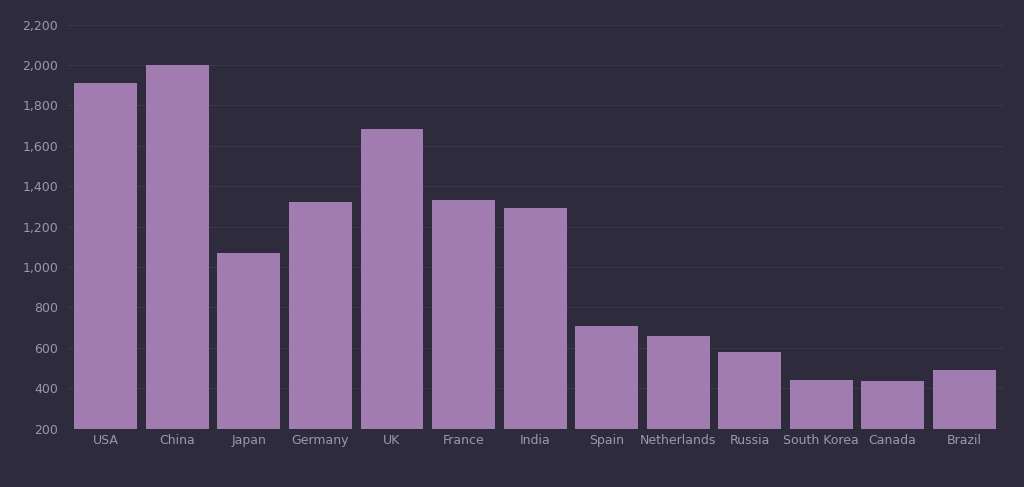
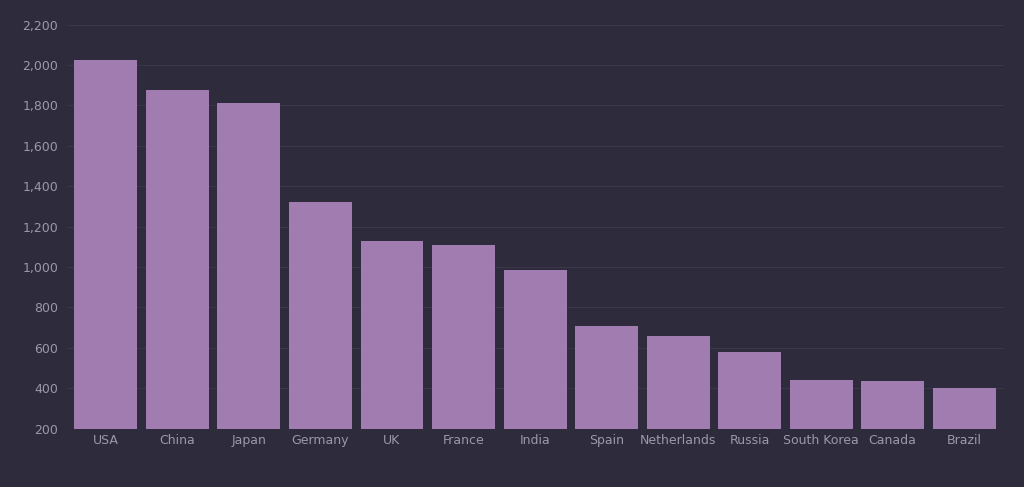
USA: 1,910 -> 2,025
China: 2,000 -> 1,875
Japan: 1,070 -> 1,810
UK: 1,685 -> 1,130
France: 1,330 -> 1,110
India: 1,290 -> 985
Brazil: 490 -> 400
